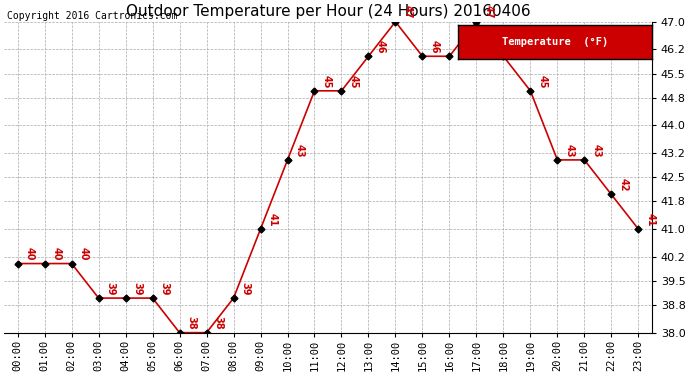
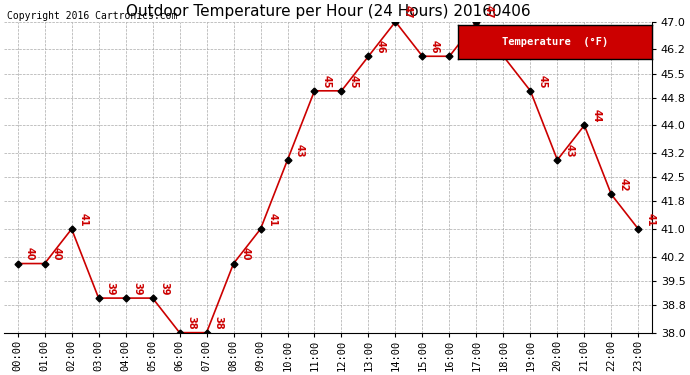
02:00: 40 -> 41
08:00: 39 -> 40
21:00: 43 -> 44
